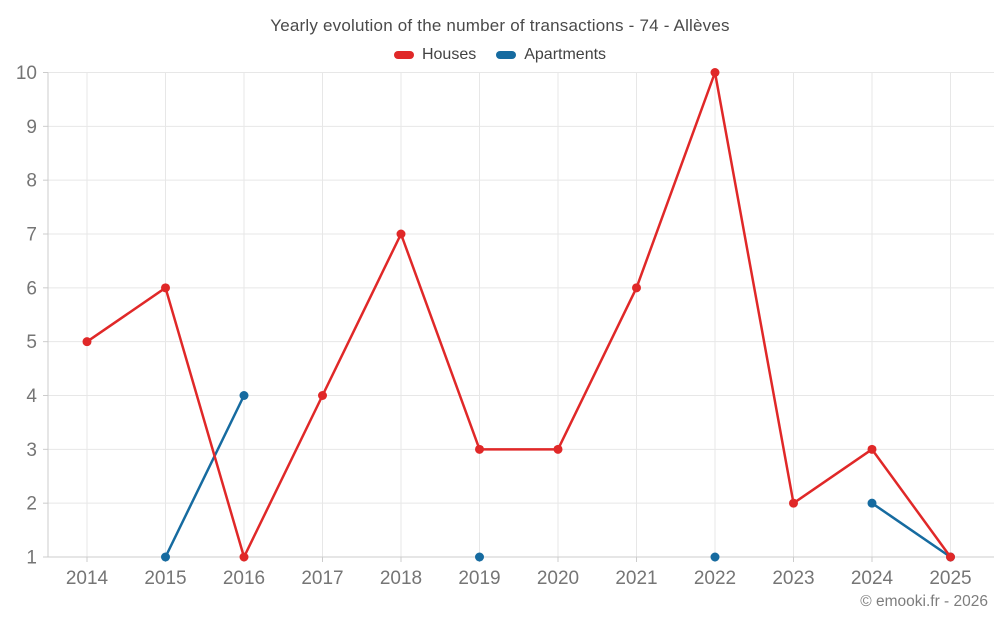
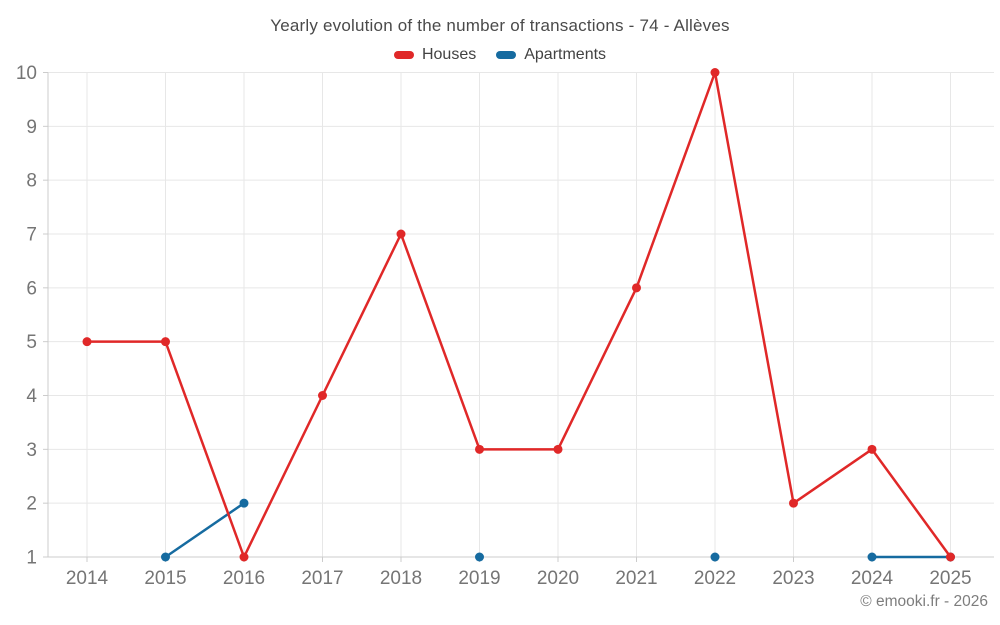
Houses/2015: 6 -> 5
Apartments/2016: 4 -> 2
Apartments/2024: 2 -> 1
